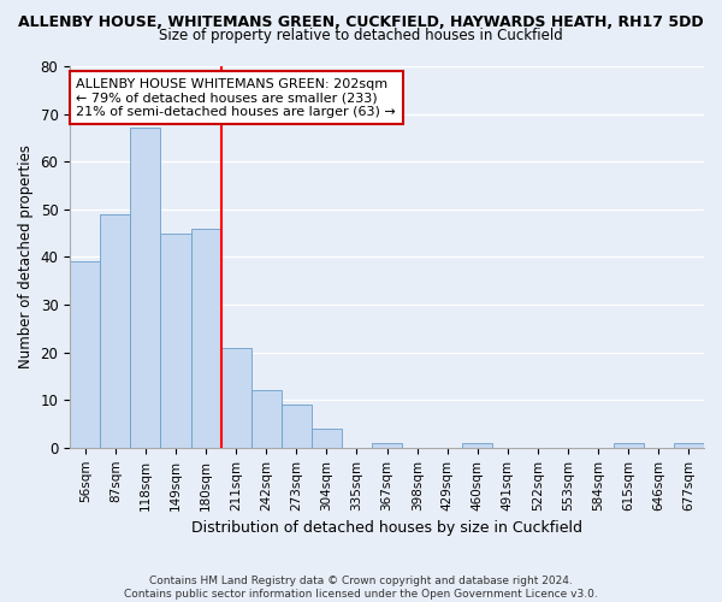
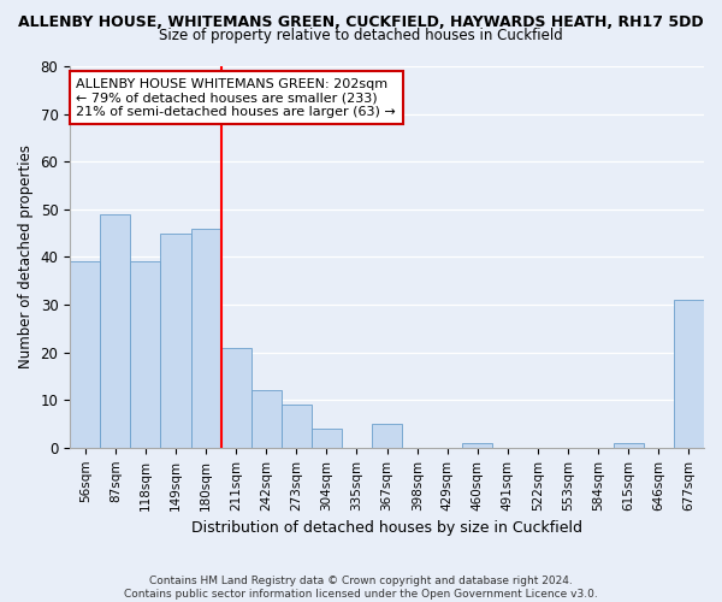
118sqm: 67 -> 39
367sqm: 1 -> 5
677sqm: 1 -> 31
